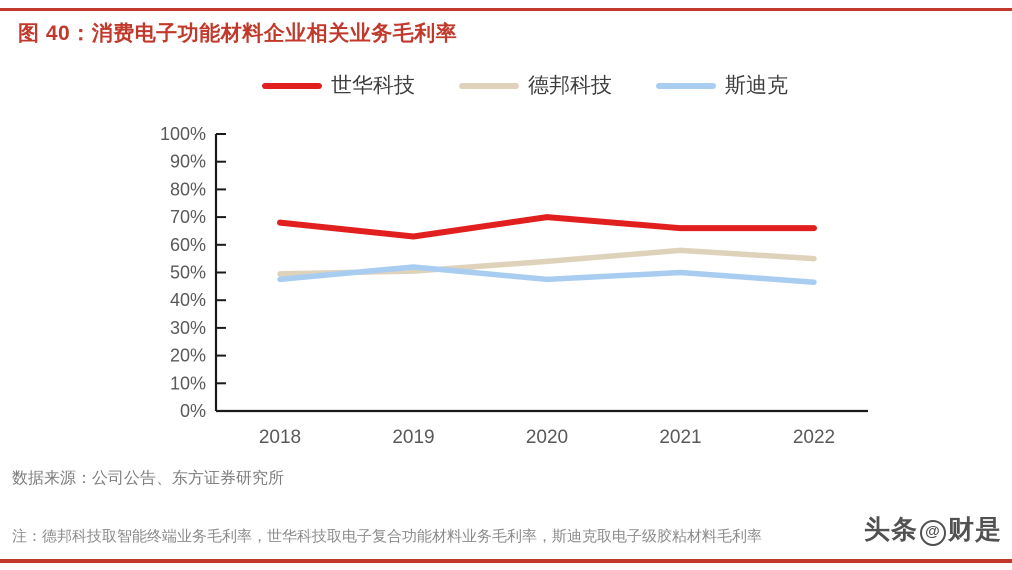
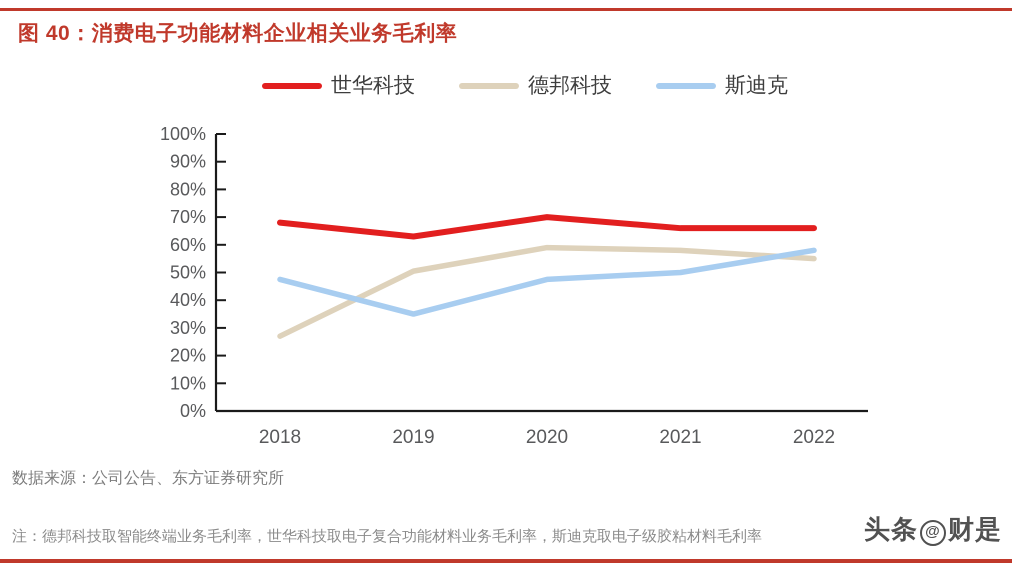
德邦科技/2018: 50% -> 27%
斯迪克/2019: 52% -> 35%
德邦科技/2020: 54% -> 59%
斯迪克/2022: 46% -> 58%
